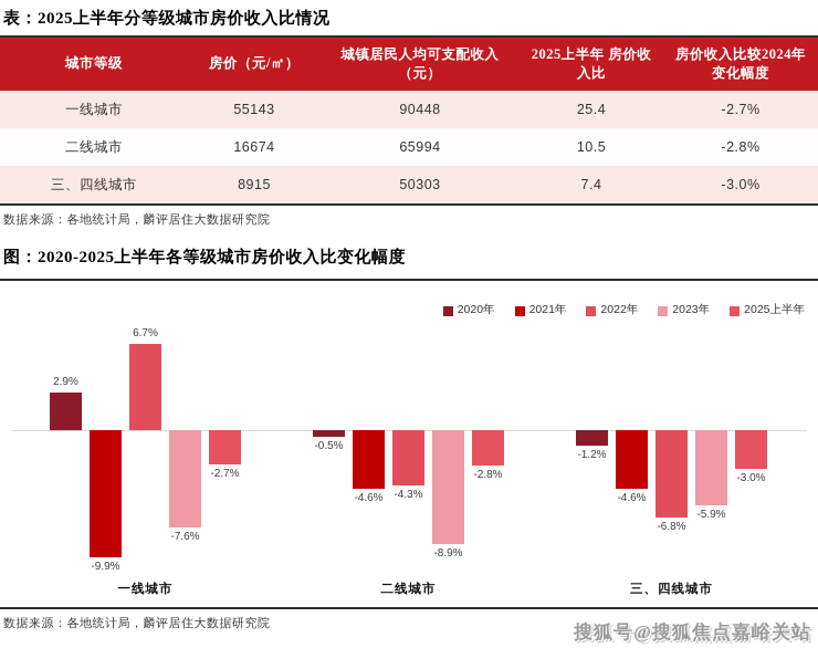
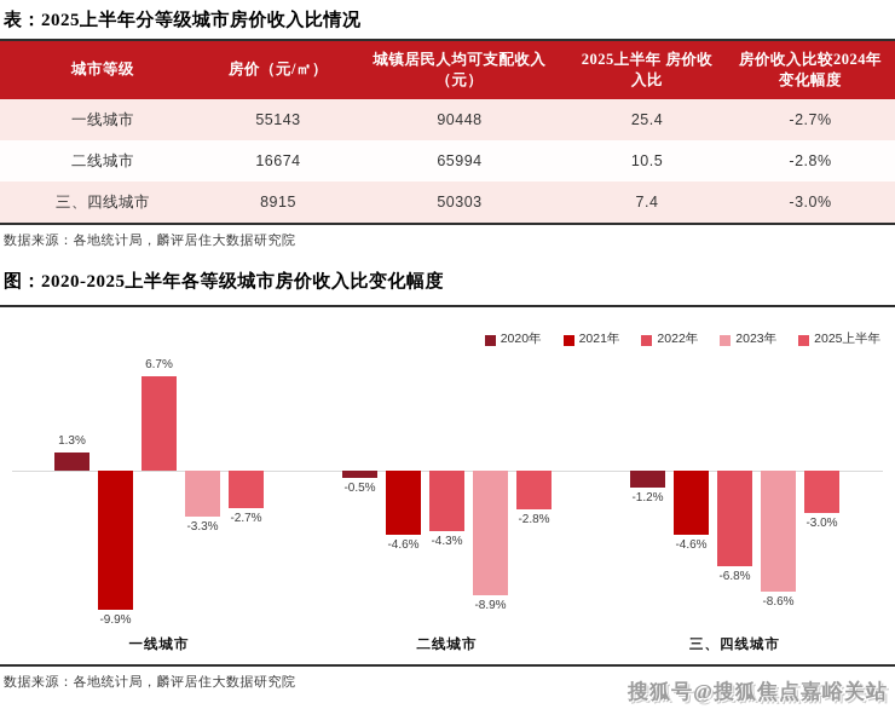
2020年/一线城市: 2.9% -> 1.3%
2023年/一线城市: -7.6% -> -3.3%
2023年/三、四线城市: -5.9% -> -8.6%
